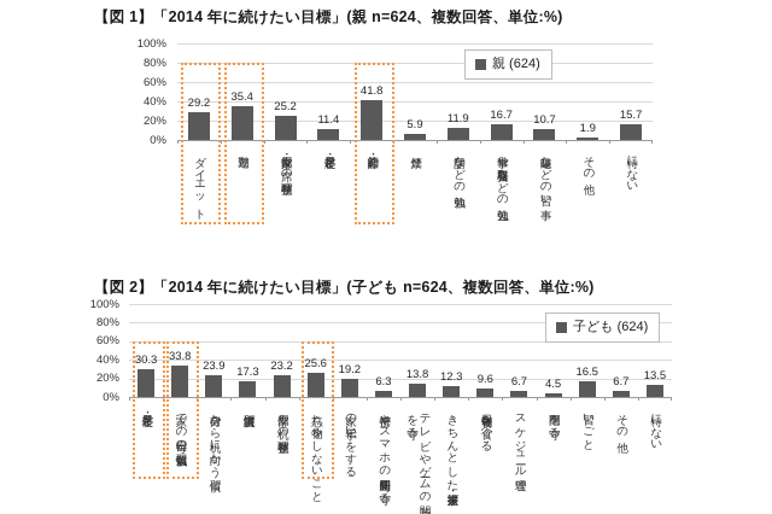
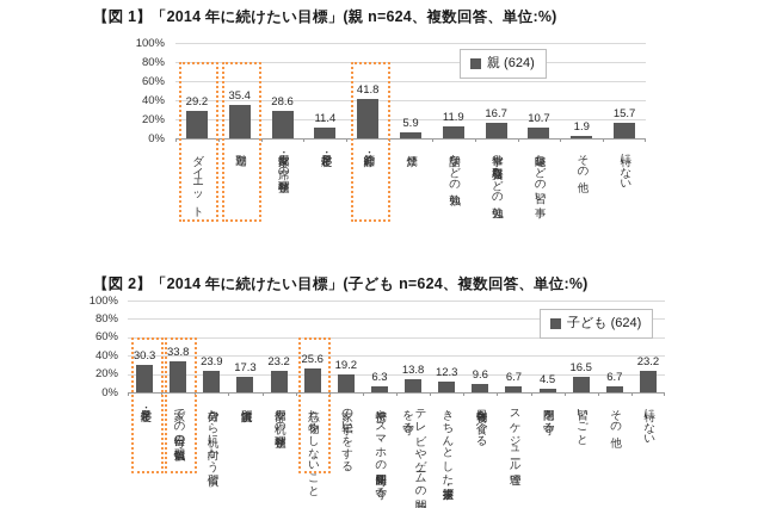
【図 1】「2014 年に続けたい目標」(親 n=624、複数回答、単位:%)/家・部屋や席の整理整頓: 25.2 -> 28.6
【図 2】「2014 年に続けたい目標」(子ども n=624、複数回答、単位:%)/特にない: 13.5 -> 23.2
